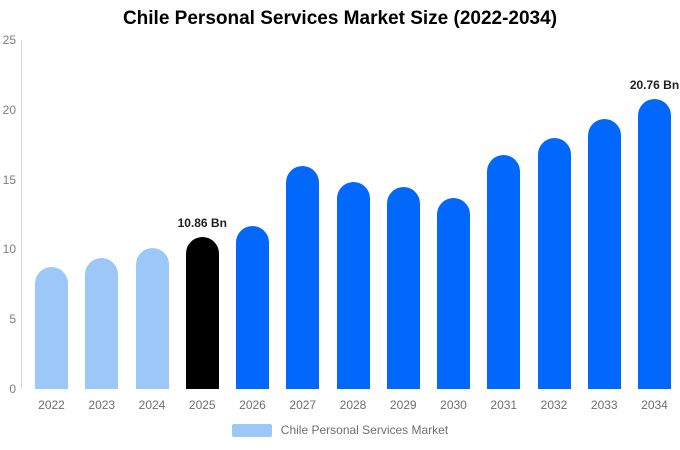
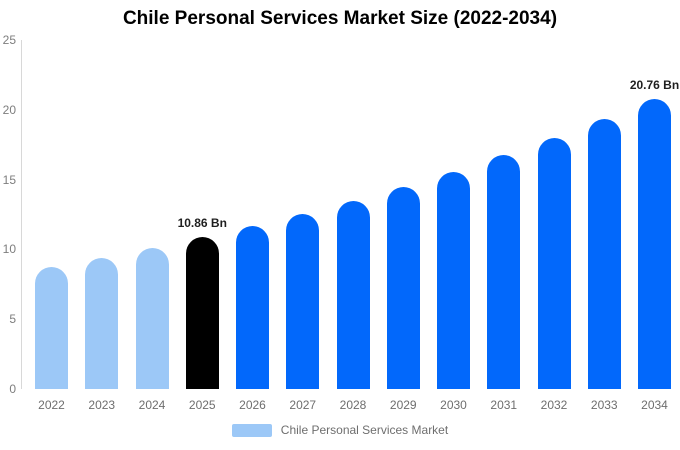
2027: 16.0 -> 12.5
2028: 14.8 -> 13.5
2030: 13.7 -> 15.6
